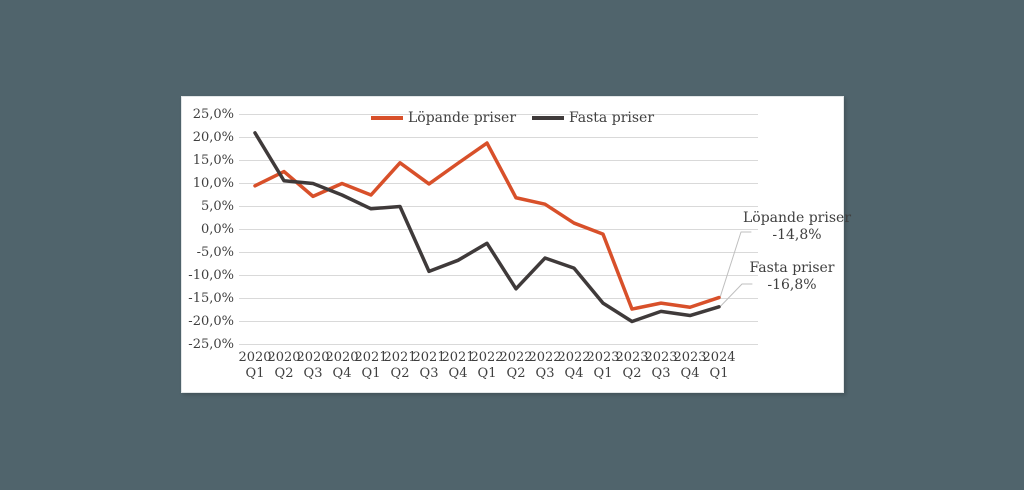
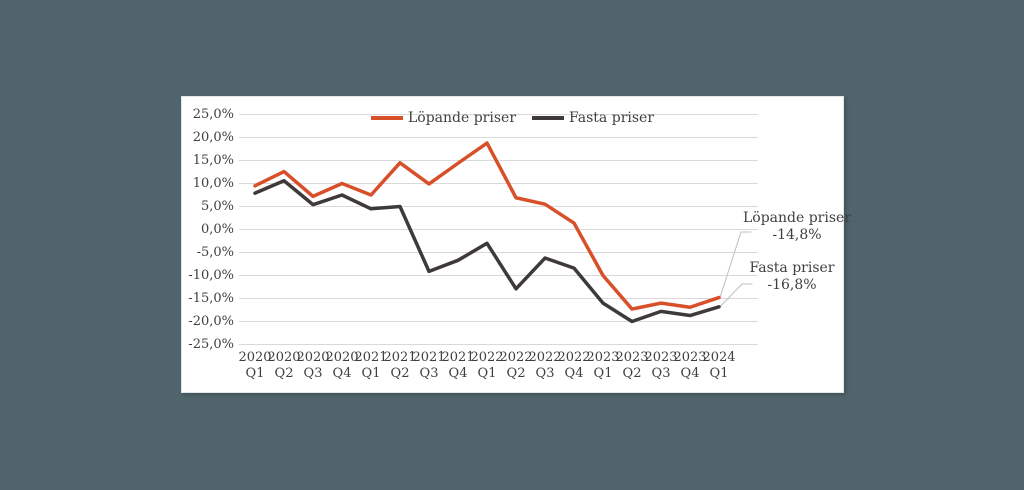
Fasta priser/2020 Q1: 21% -> 8%
Fasta priser/2020 Q3: 10% -> 5%
Löpande priser/2023 Q1: -1% -> -10%
